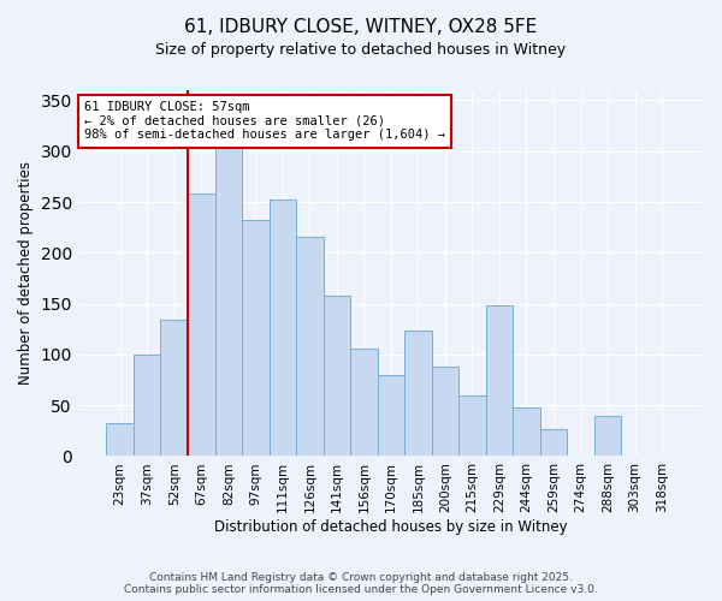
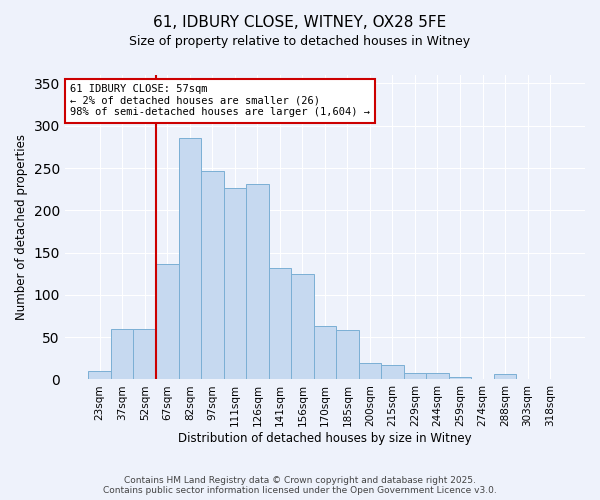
23sqm: 32 -> 10
37sqm: 100 -> 60
52sqm: 134 -> 60
67sqm: 258 -> 137
82sqm: 306 -> 285
97sqm: 232 -> 247
111sqm: 252 -> 226
126sqm: 216 -> 231
141sqm: 158 -> 132
156sqm: 106 -> 125
170sqm: 80 -> 63
185sqm: 124 -> 58
200sqm: 88 -> 19
215sqm: 60 -> 17
229sqm: 148 -> 8
244sqm: 48 -> 8
259sqm: 26 -> 3
288sqm: 40 -> 6
